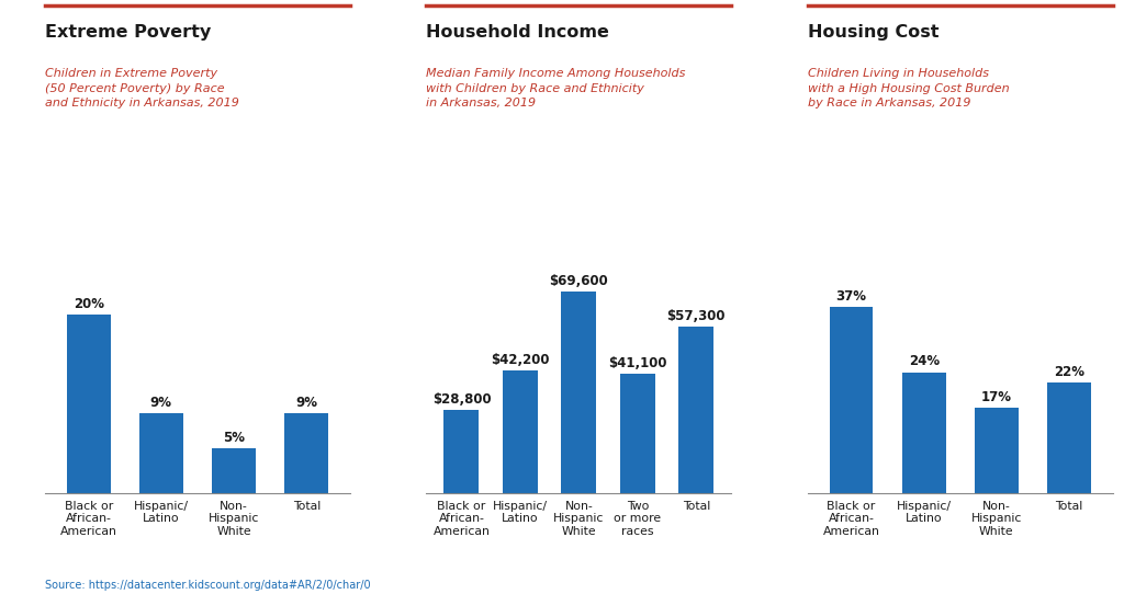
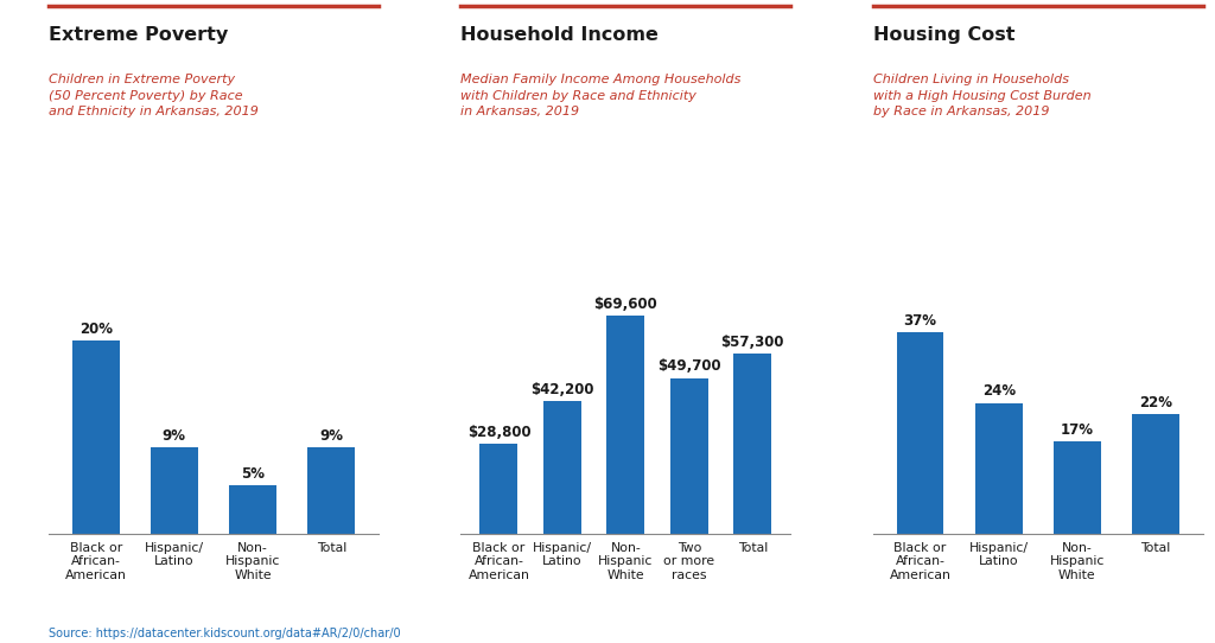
Two or more races: $41,100 -> $49,700
